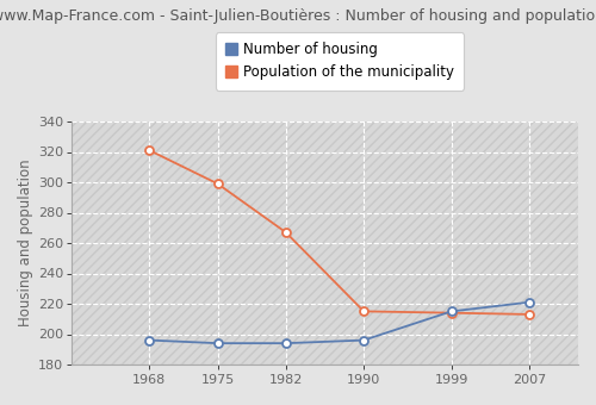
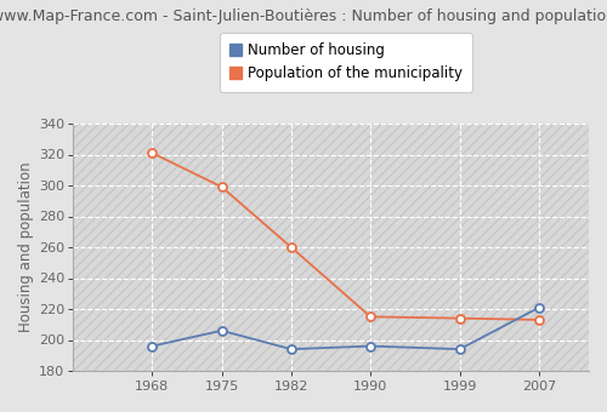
Number of housing/1975: 194 -> 206
Population of the municipality/1982: 267 -> 260
Number of housing/1999: 215 -> 194
